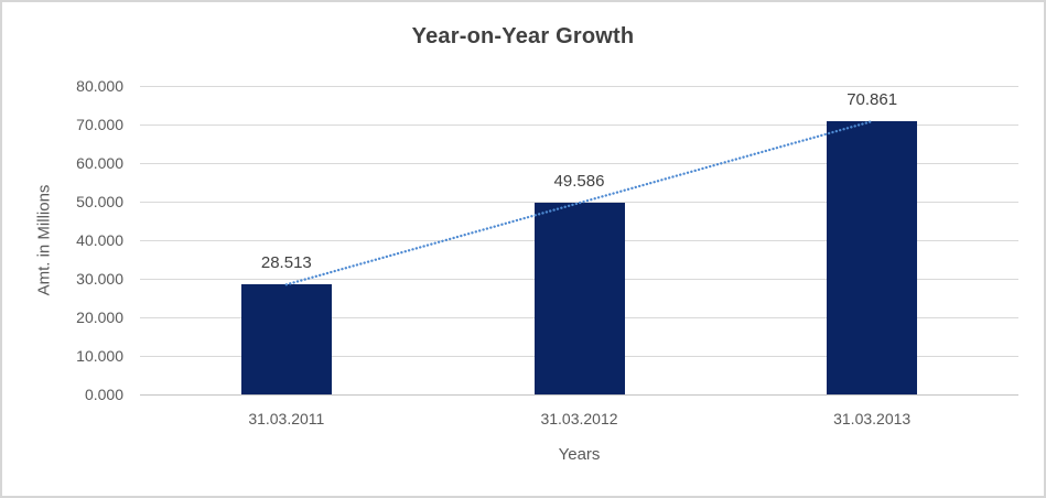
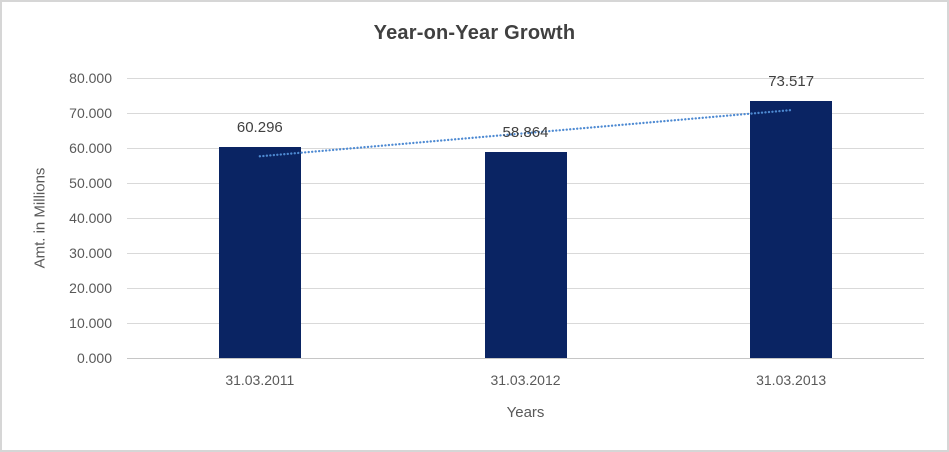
31.03.2011: 28.513 -> 60.296
31.03.2012: 49.586 -> 58.864
31.03.2013: 70.861 -> 73.517
